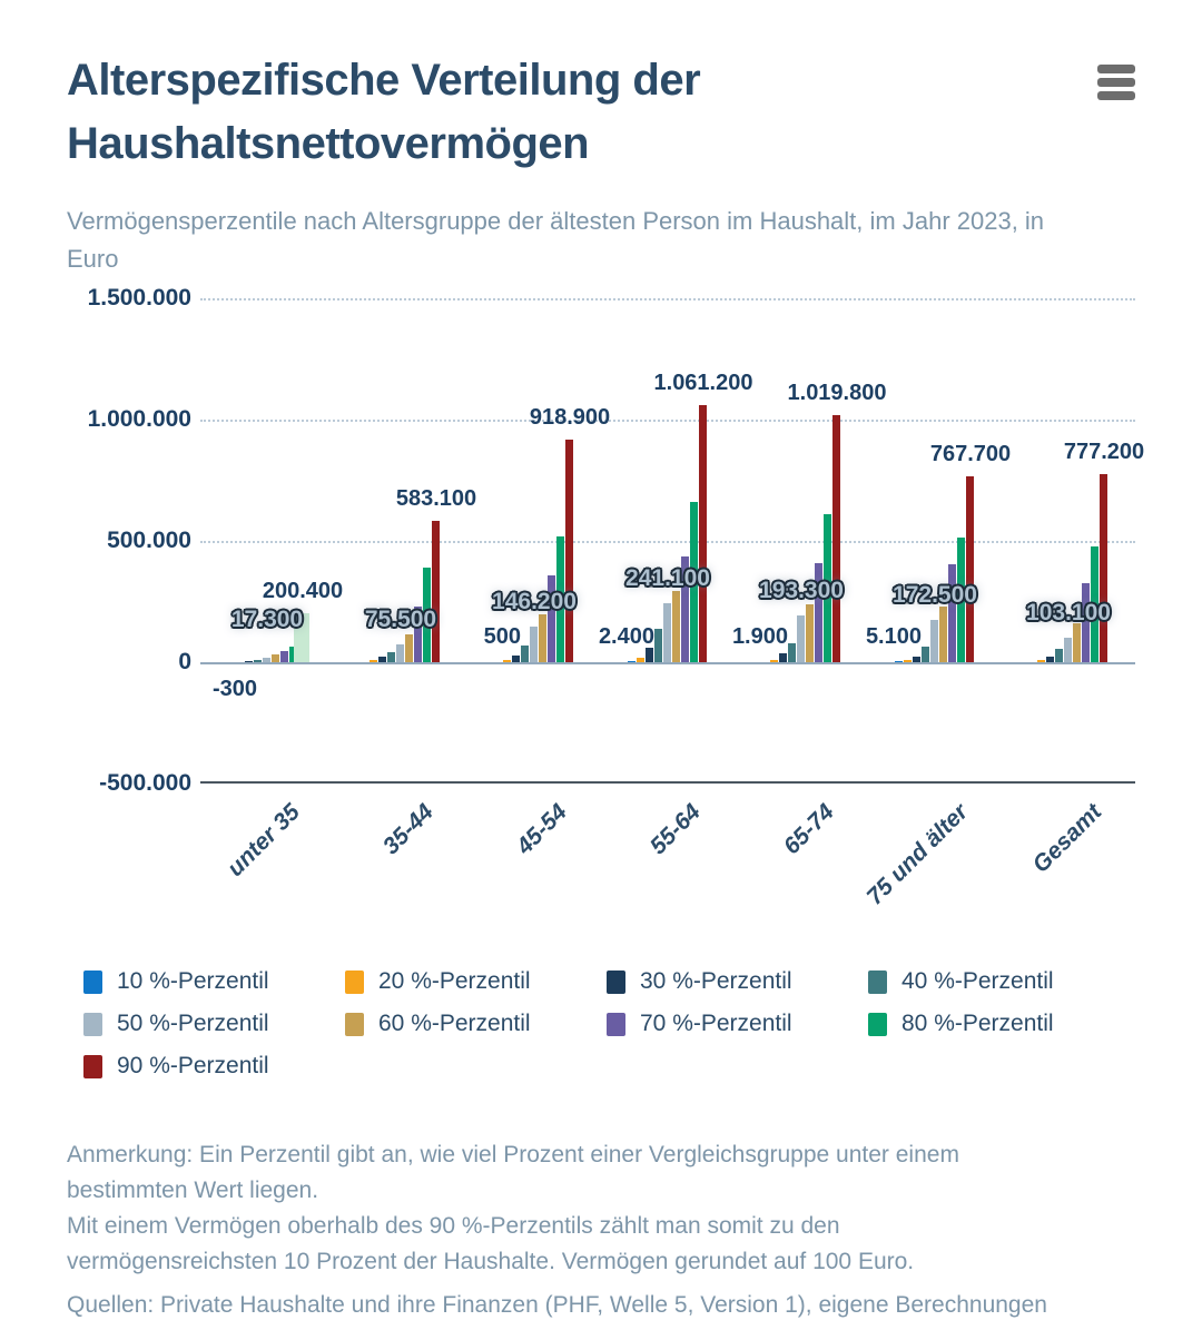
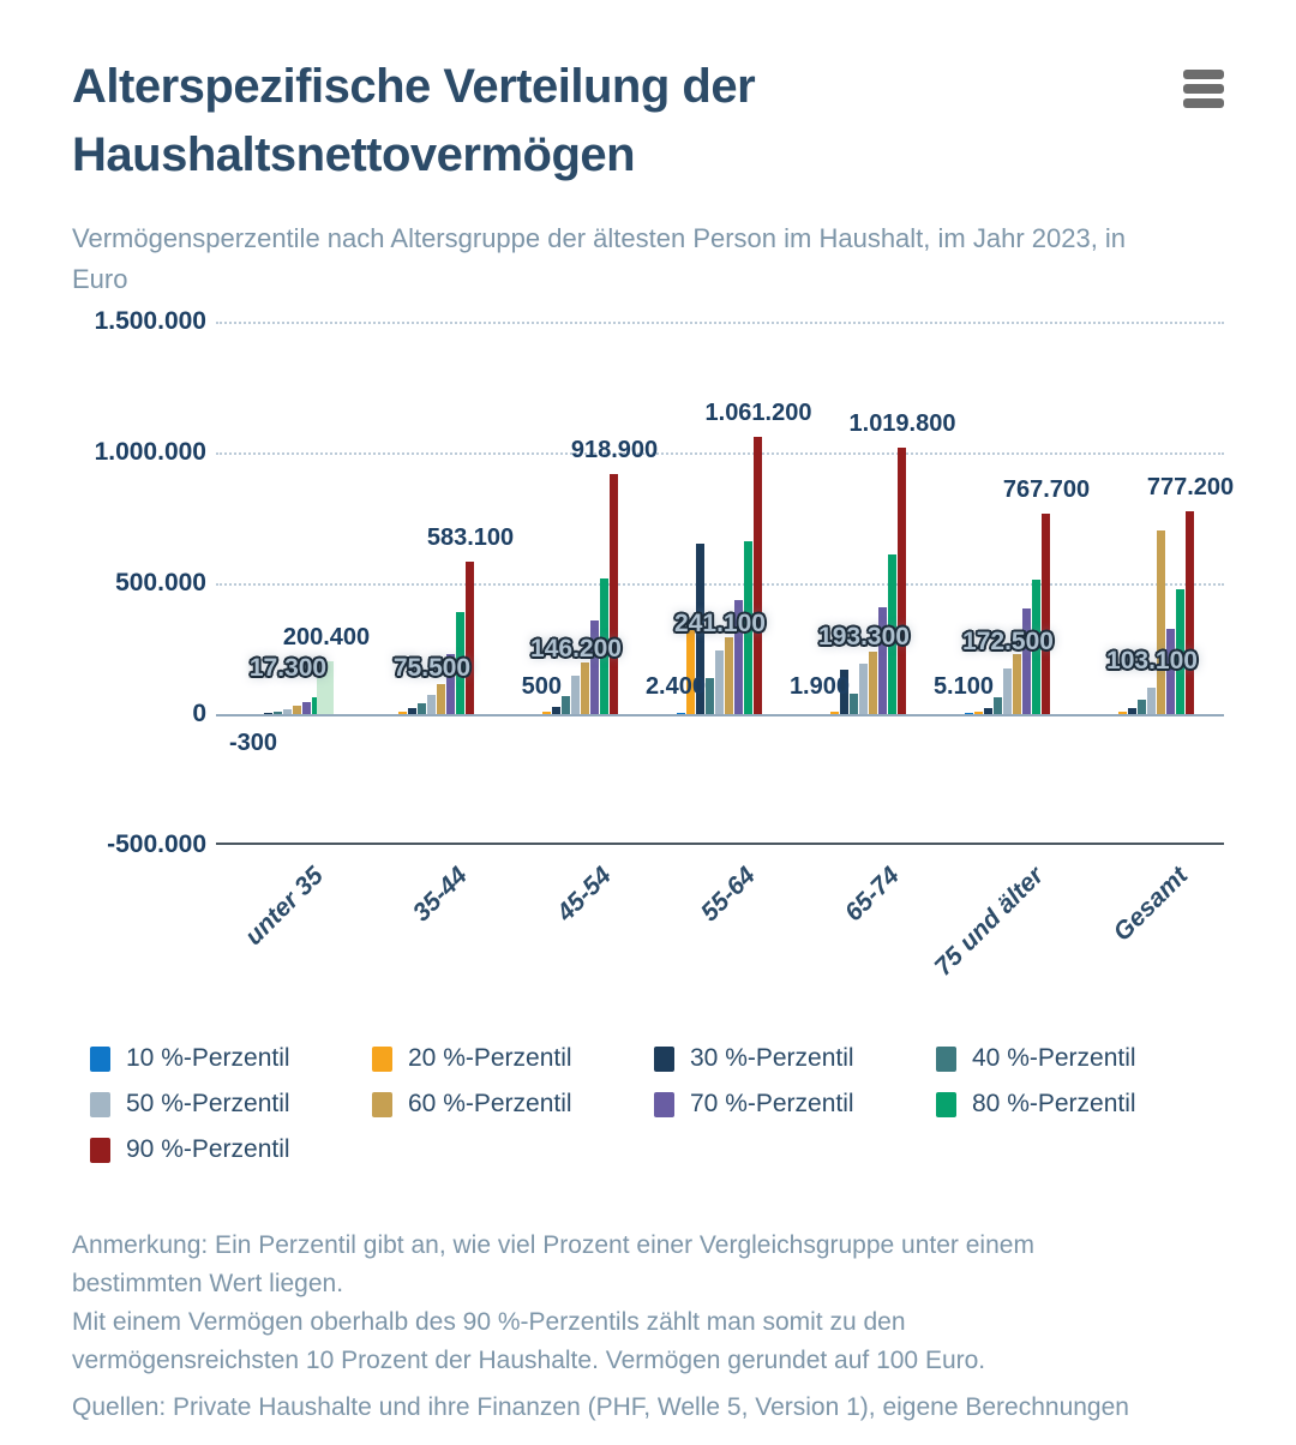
20 %-Perzentil/55-64: 20000 -> 360000
30 %-Perzentil/55-64: 60000 -> 650000
30 %-Perzentil/65-74: 40000 -> 170000
60 %-Perzentil/Gesamt: 160000 -> 700000
